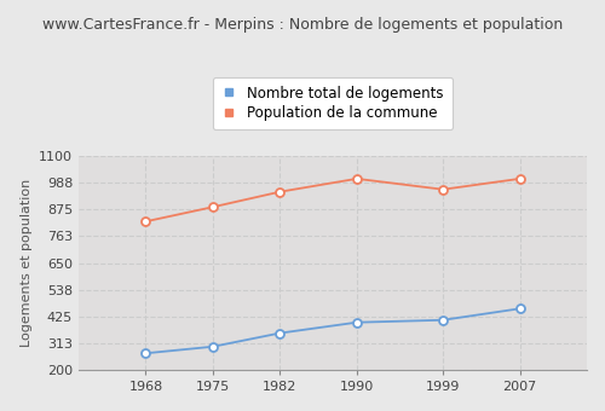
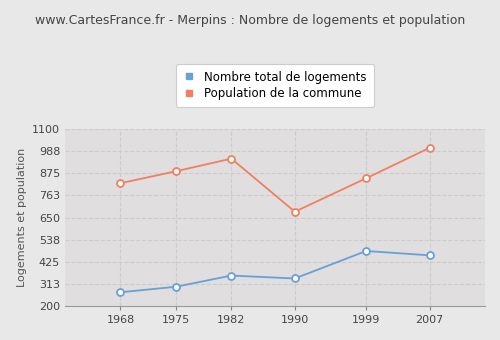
Nombre total de logements/1990: 400 -> 340
Population de la commune/1990: 1000 -> 680
Nombre total de logements/1999: 410 -> 480
Population de la commune/1999: 960 -> 850
